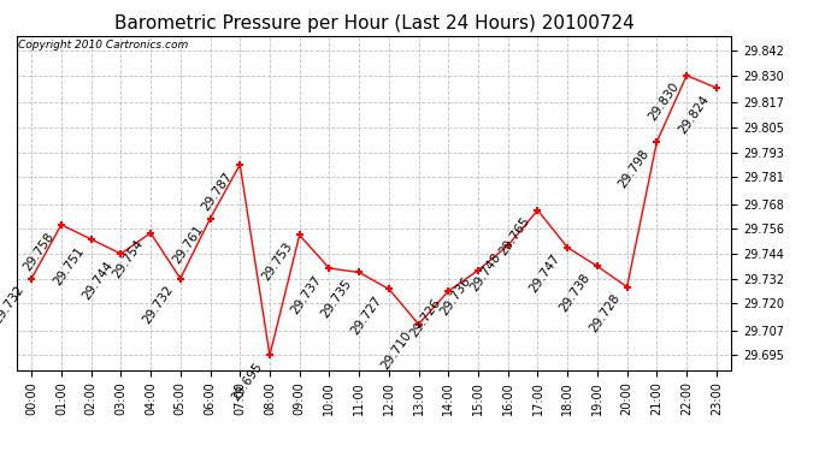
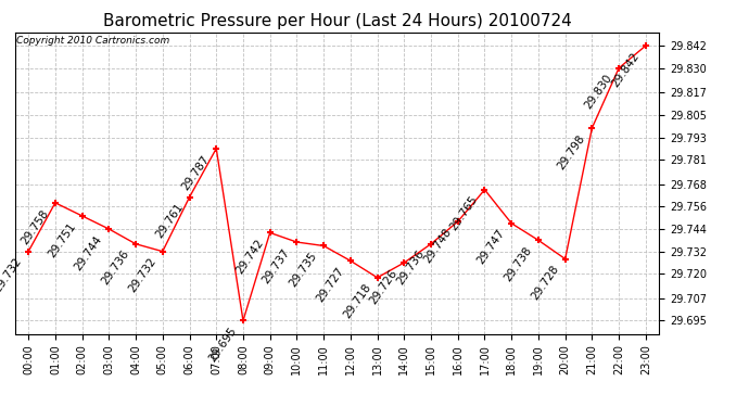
04:00: 29.754 -> 29.736
09:00: 29.753 -> 29.742
13:00: 29.710 -> 29.718
23:00: 29.824 -> 29.842
